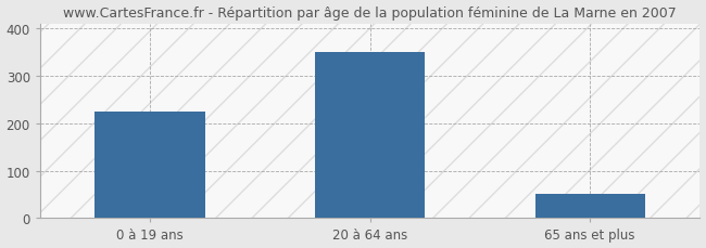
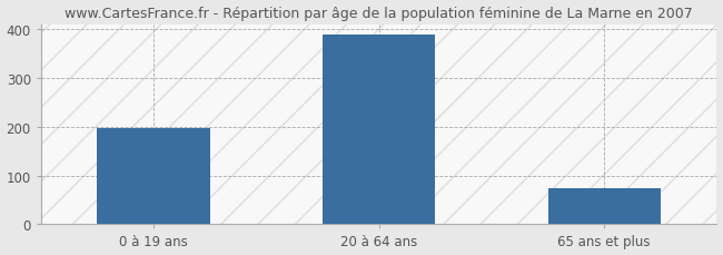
0 à 19 ans: 225 -> 196
20 à 64 ans: 350 -> 388
65 ans et plus: 50 -> 75
